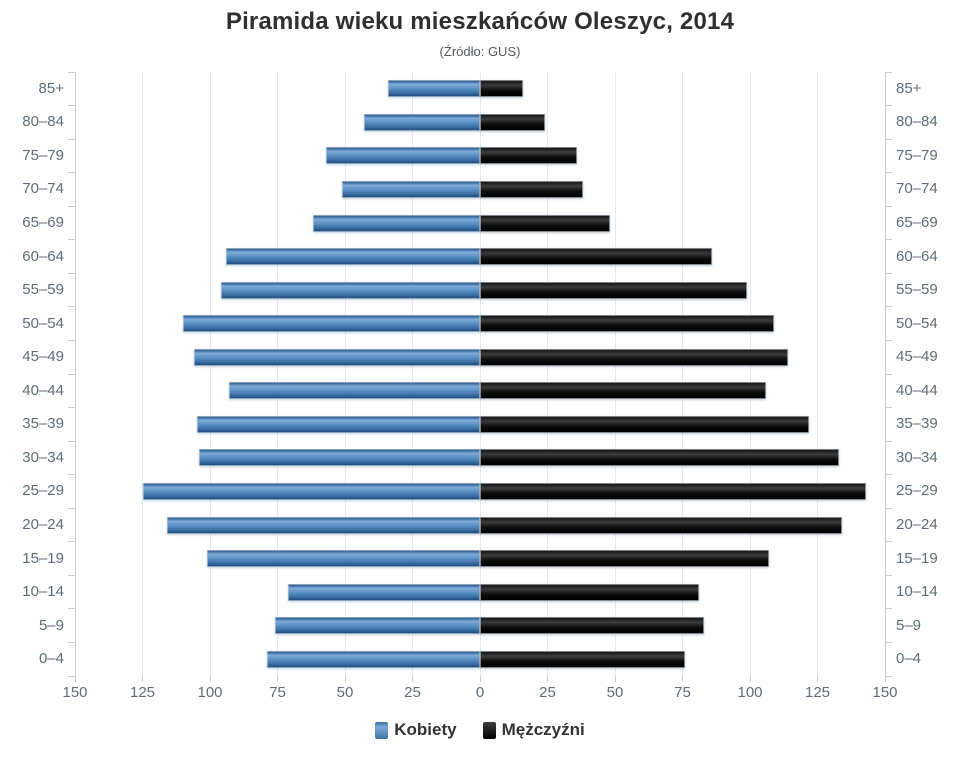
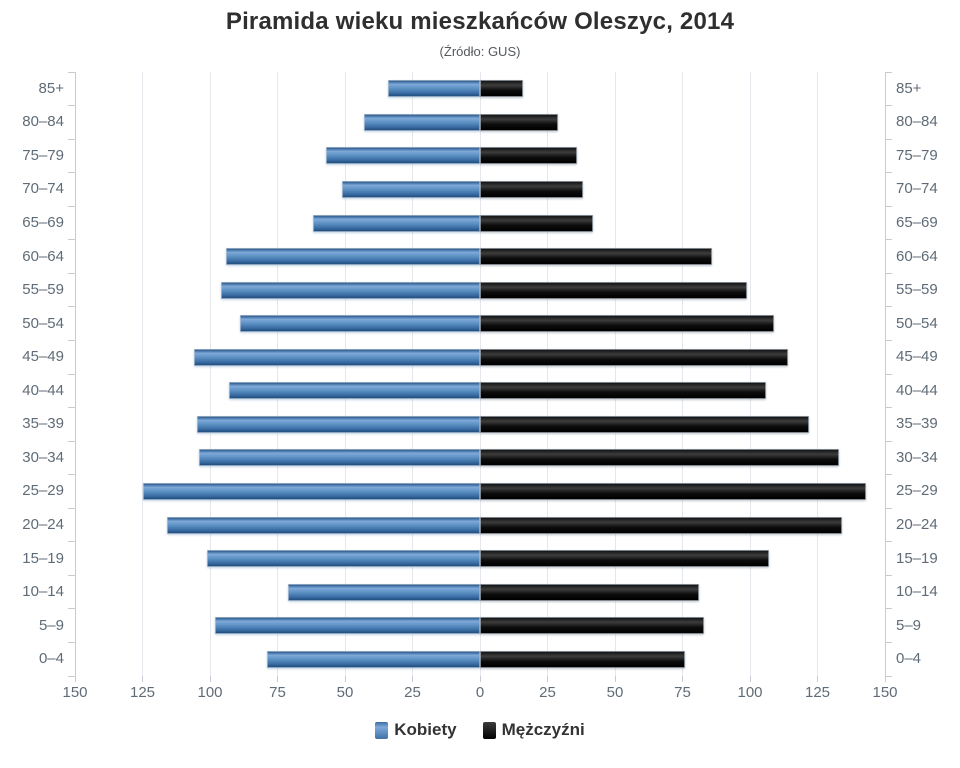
Mężczyźni/80–84: 24 -> 29
Mężczyźni/65–69: 48 -> 42
Kobiety/50–54: 110 -> 89
Kobiety/5–9: 76 -> 98
